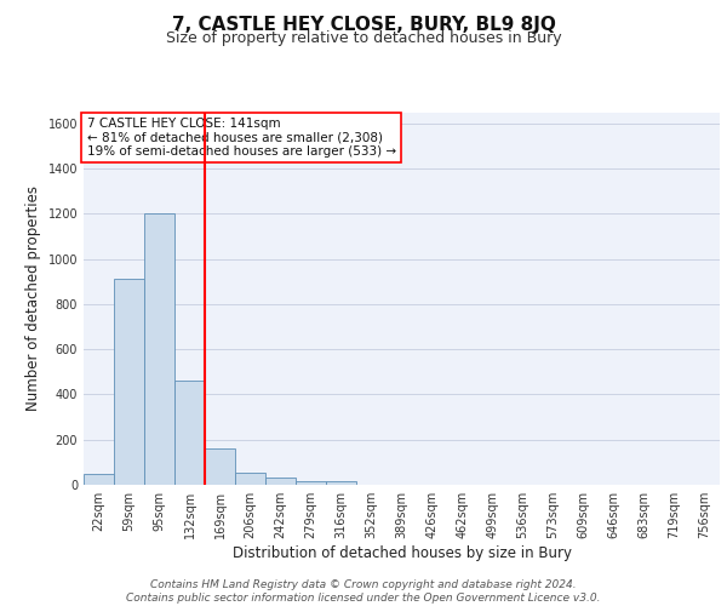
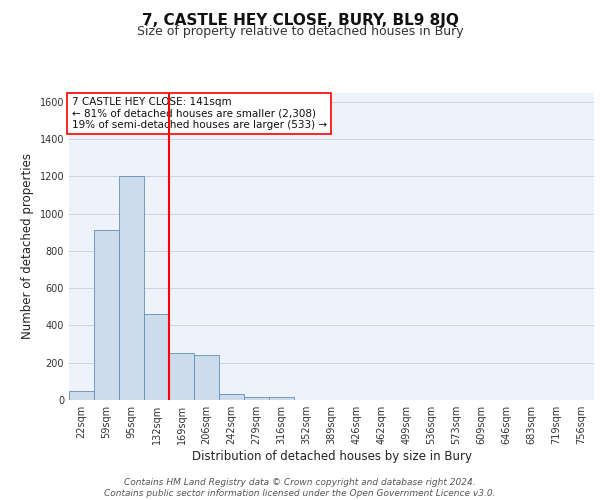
169sqm: 160 -> 250
206sqm: 60 -> 240
